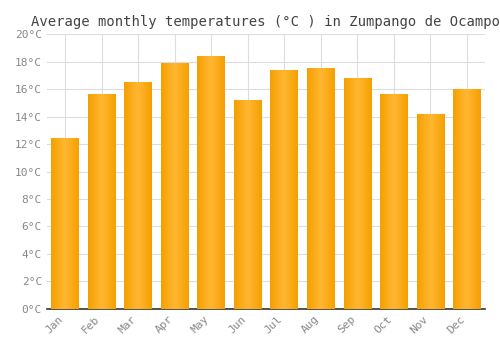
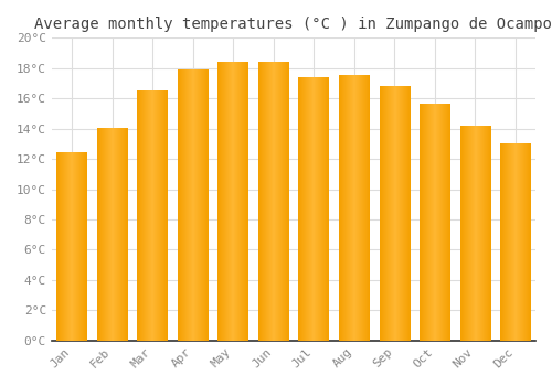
Feb: 15.6°C -> 14.0°C
Jun: 15.2°C -> 18.4°C
Dec: 16.0°C -> 13.0°C
